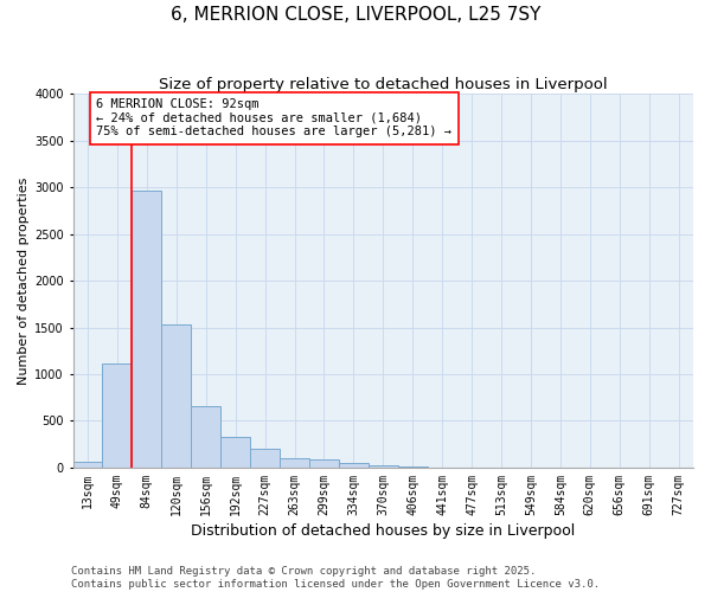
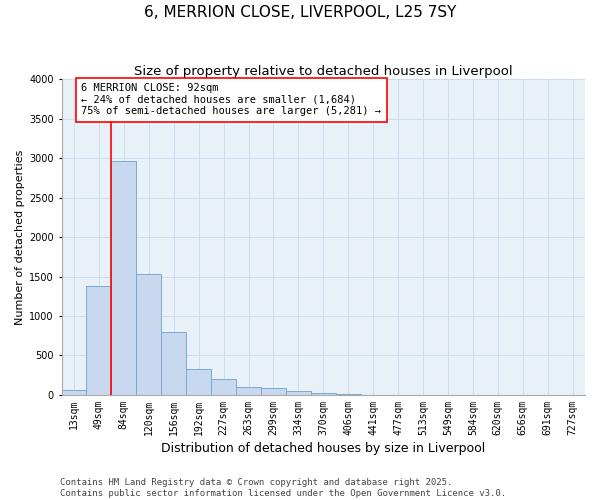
49sqm: 1120 -> 1380
156sqm: 660 -> 800
